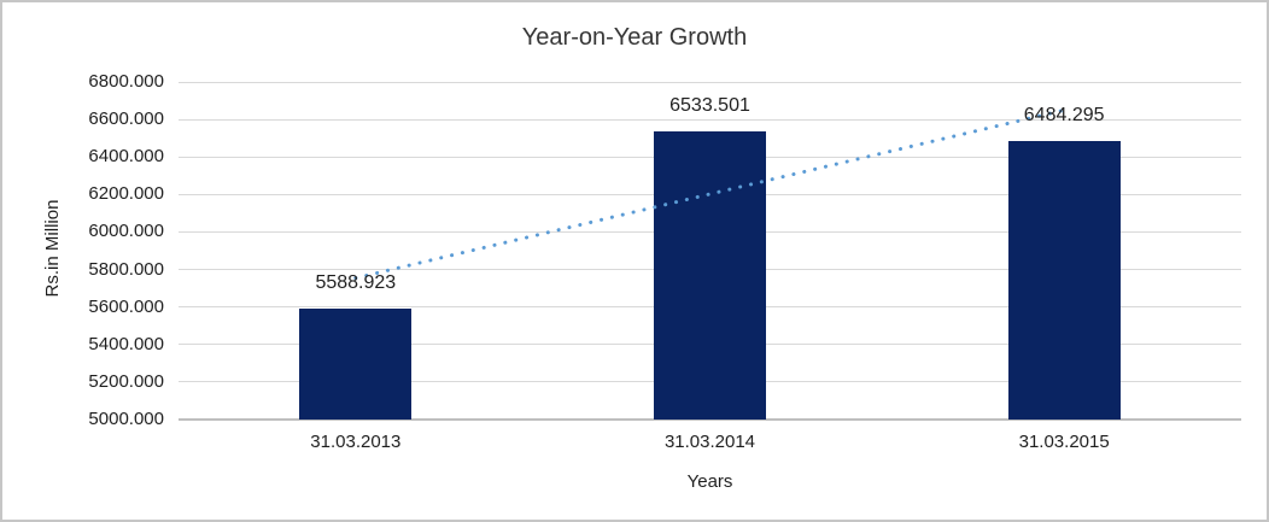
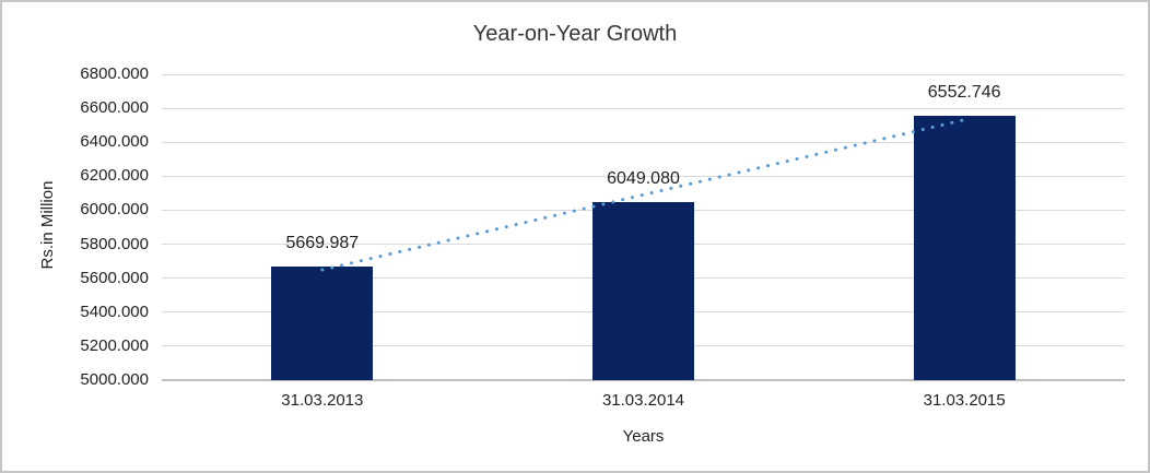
31.03.2013: 5588.923 -> 5669.987
31.03.2014: 6533.501 -> 6049.080
31.03.2015: 6484.295 -> 6552.746
